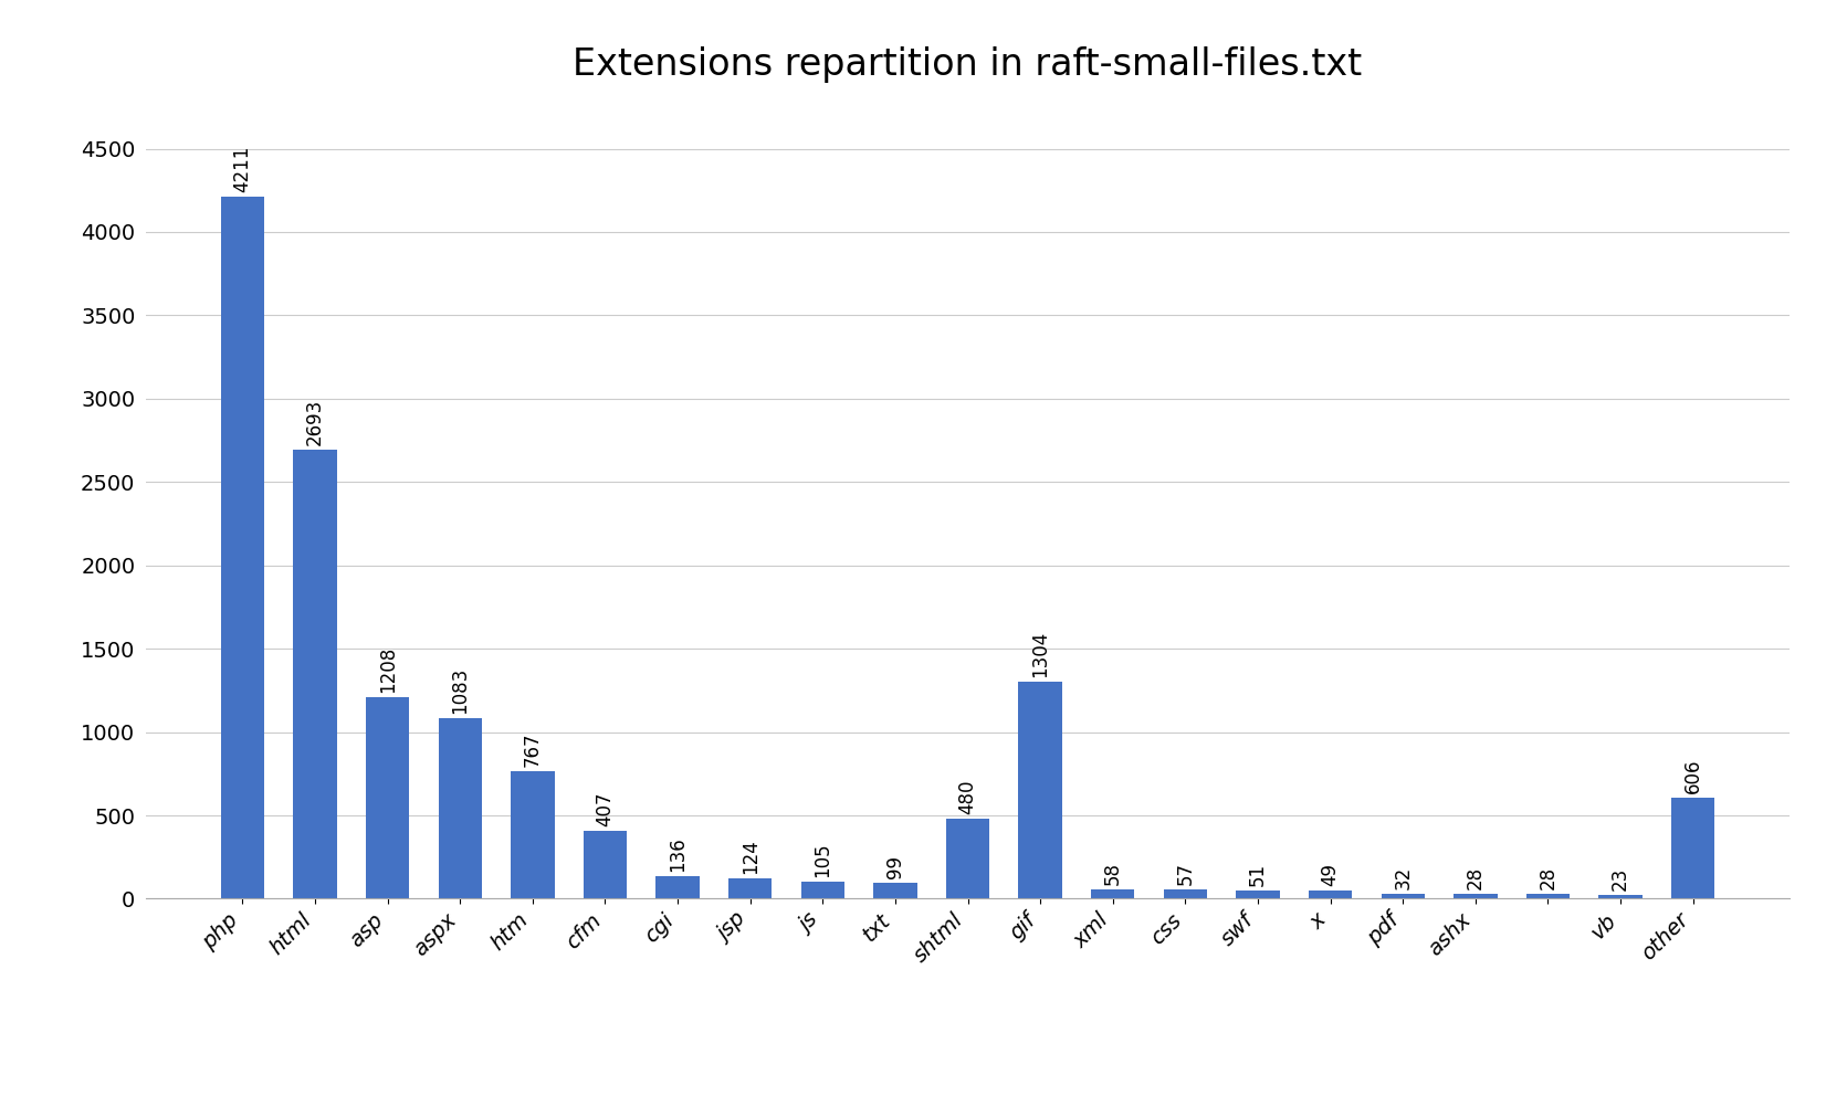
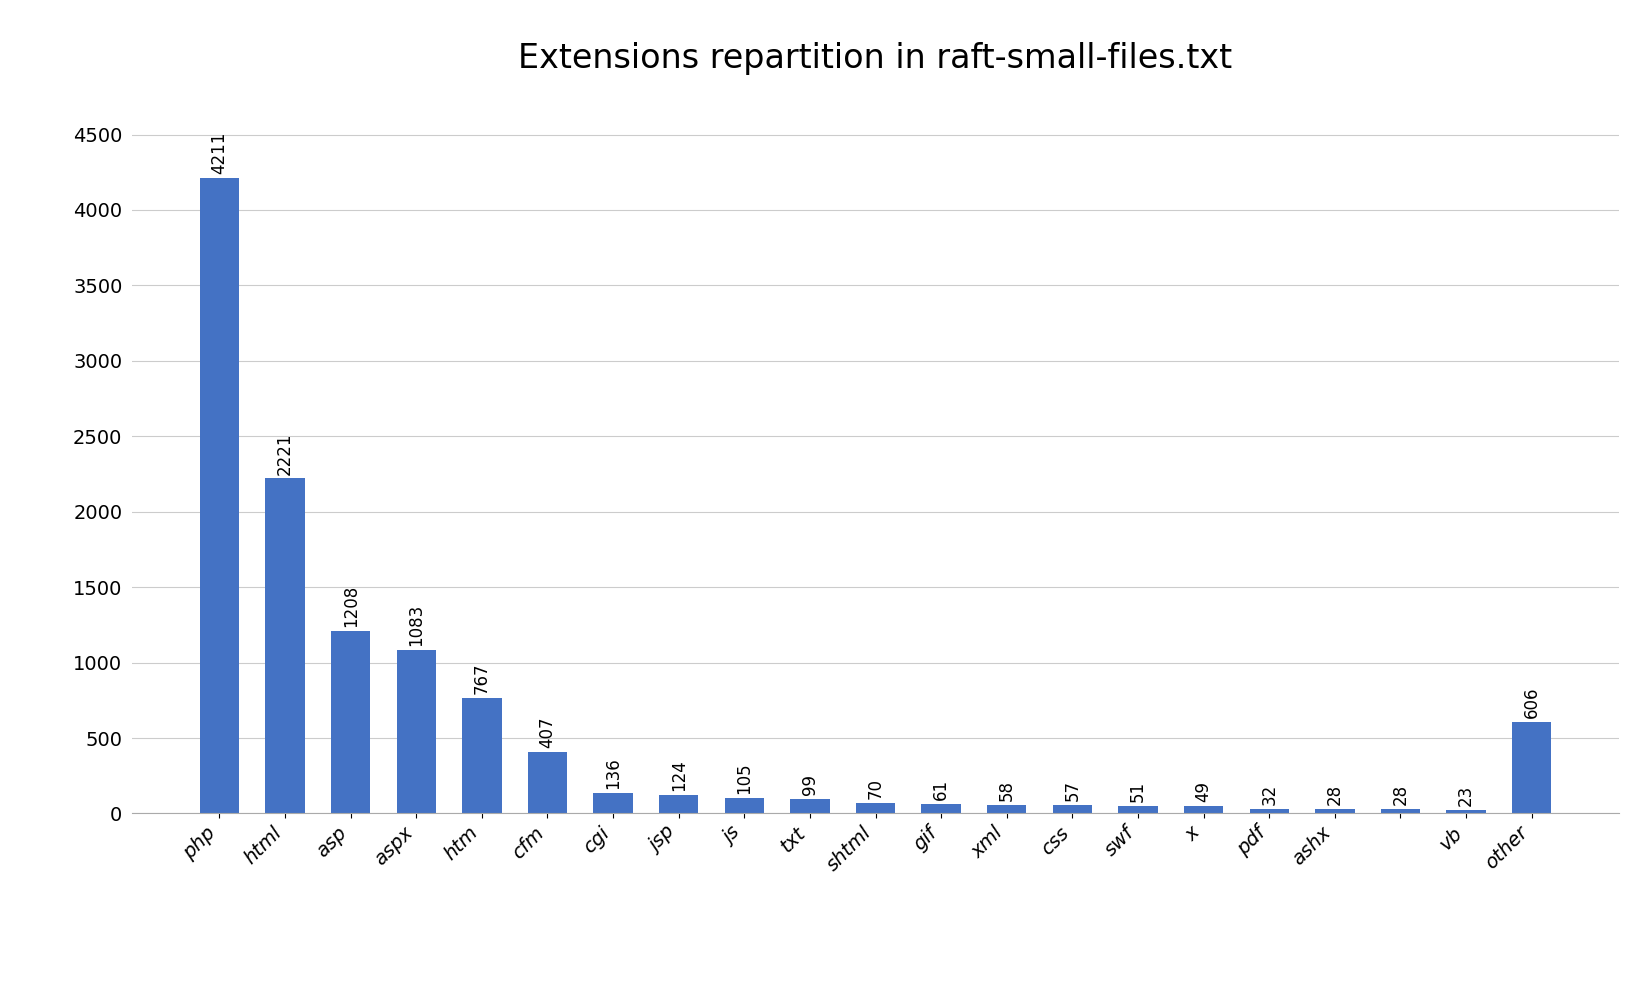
html: 2693 -> 2221
shtml: 480 -> 70
gif: 1304 -> 61
